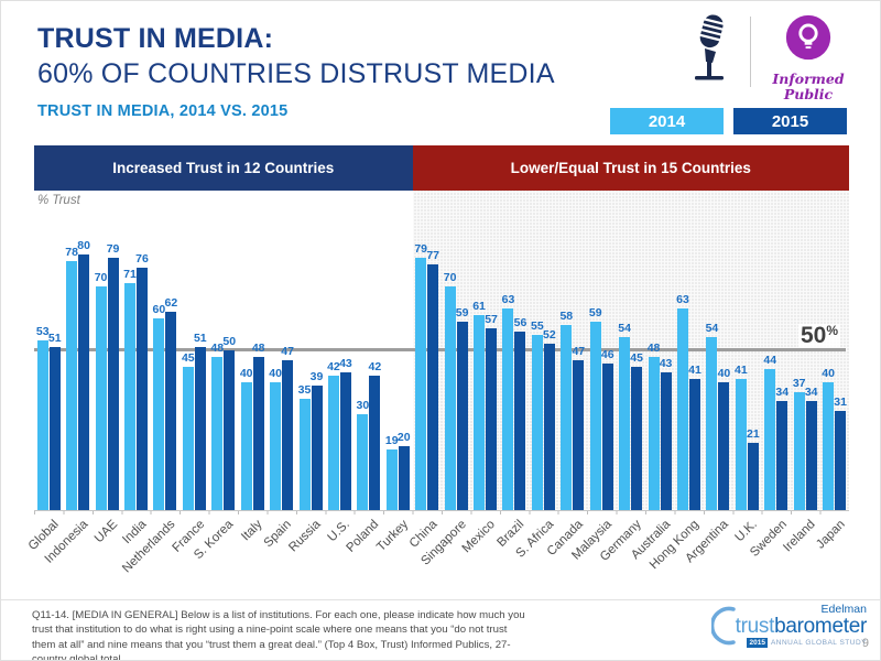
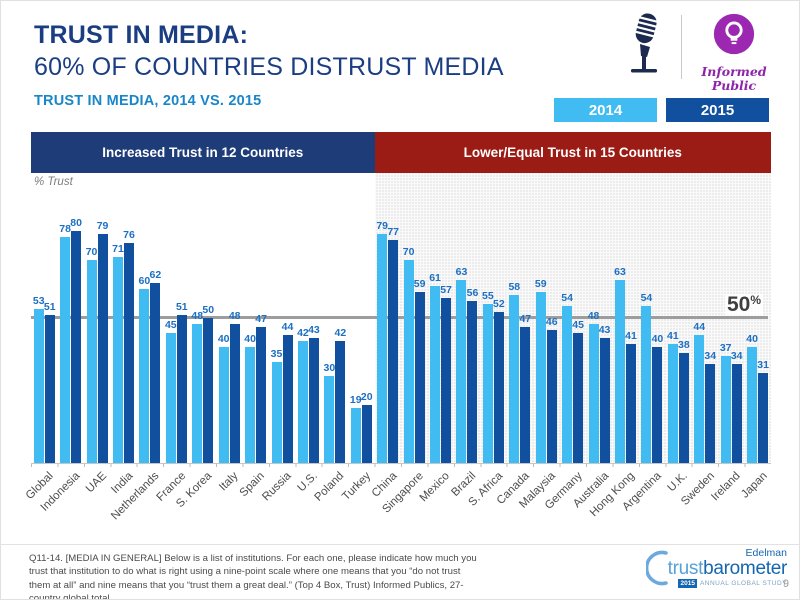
2015/Russia: 39 -> 44
2015/U.K.: 21 -> 38
